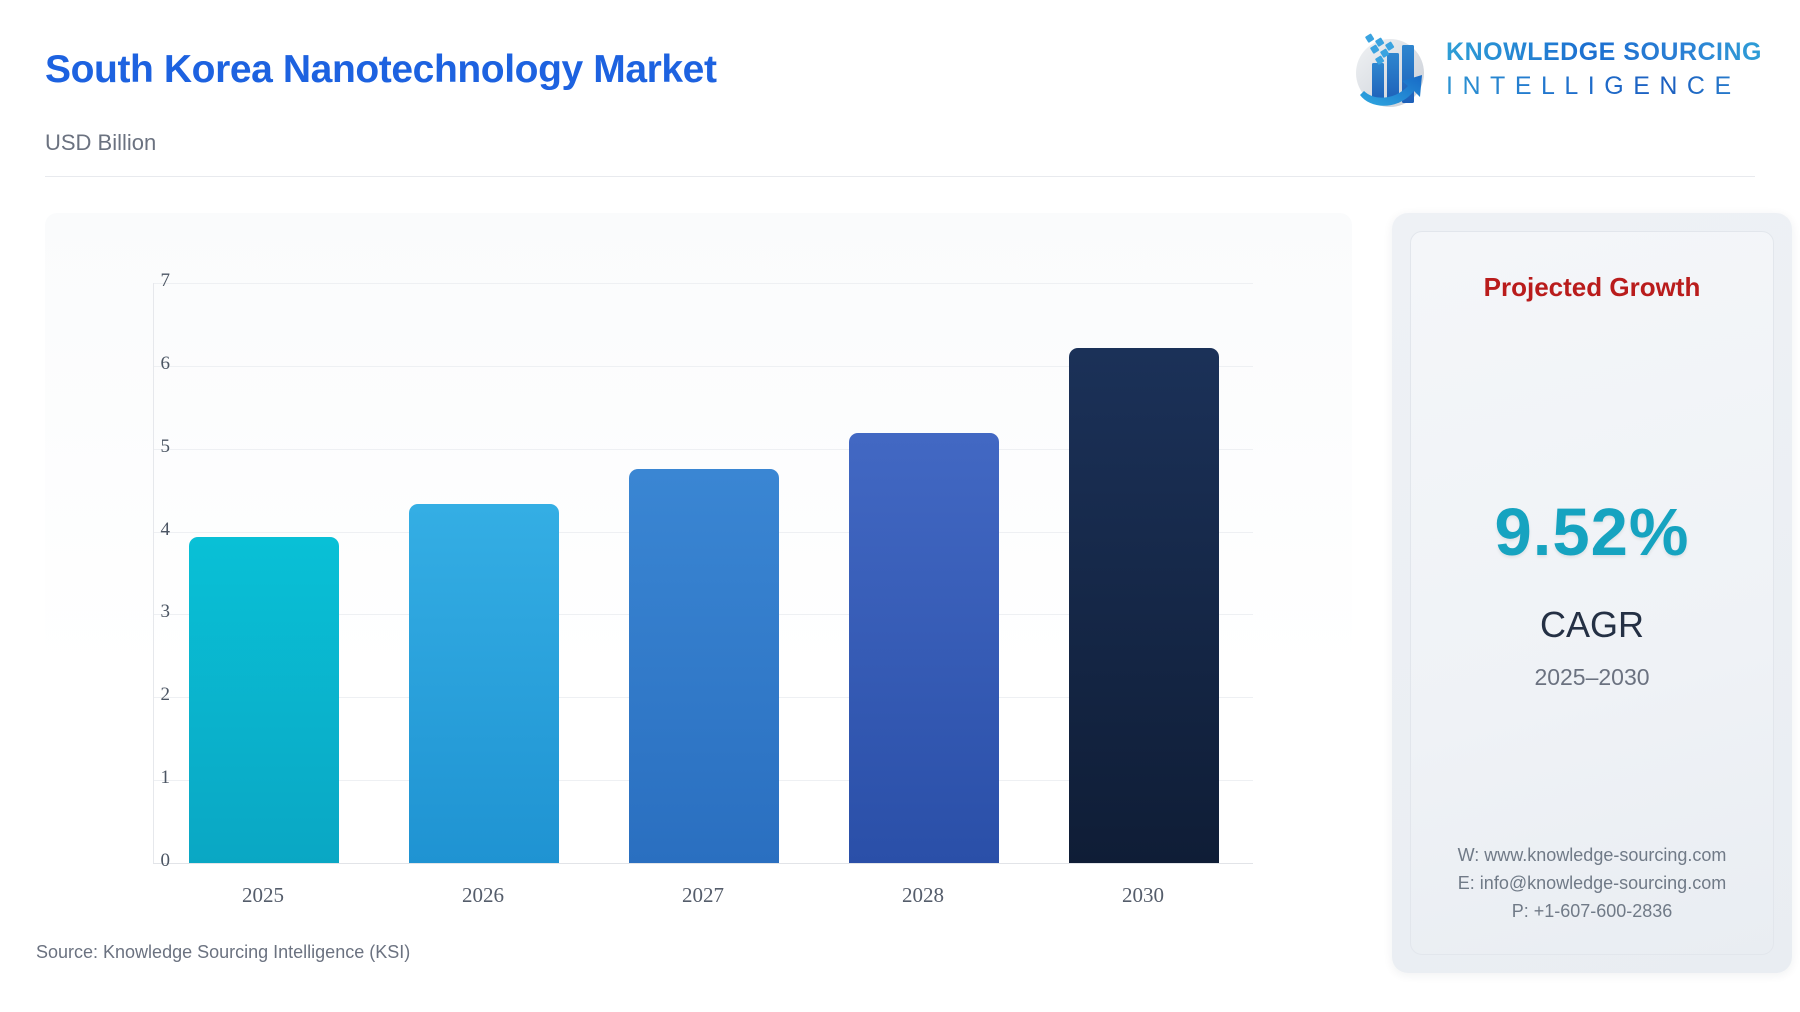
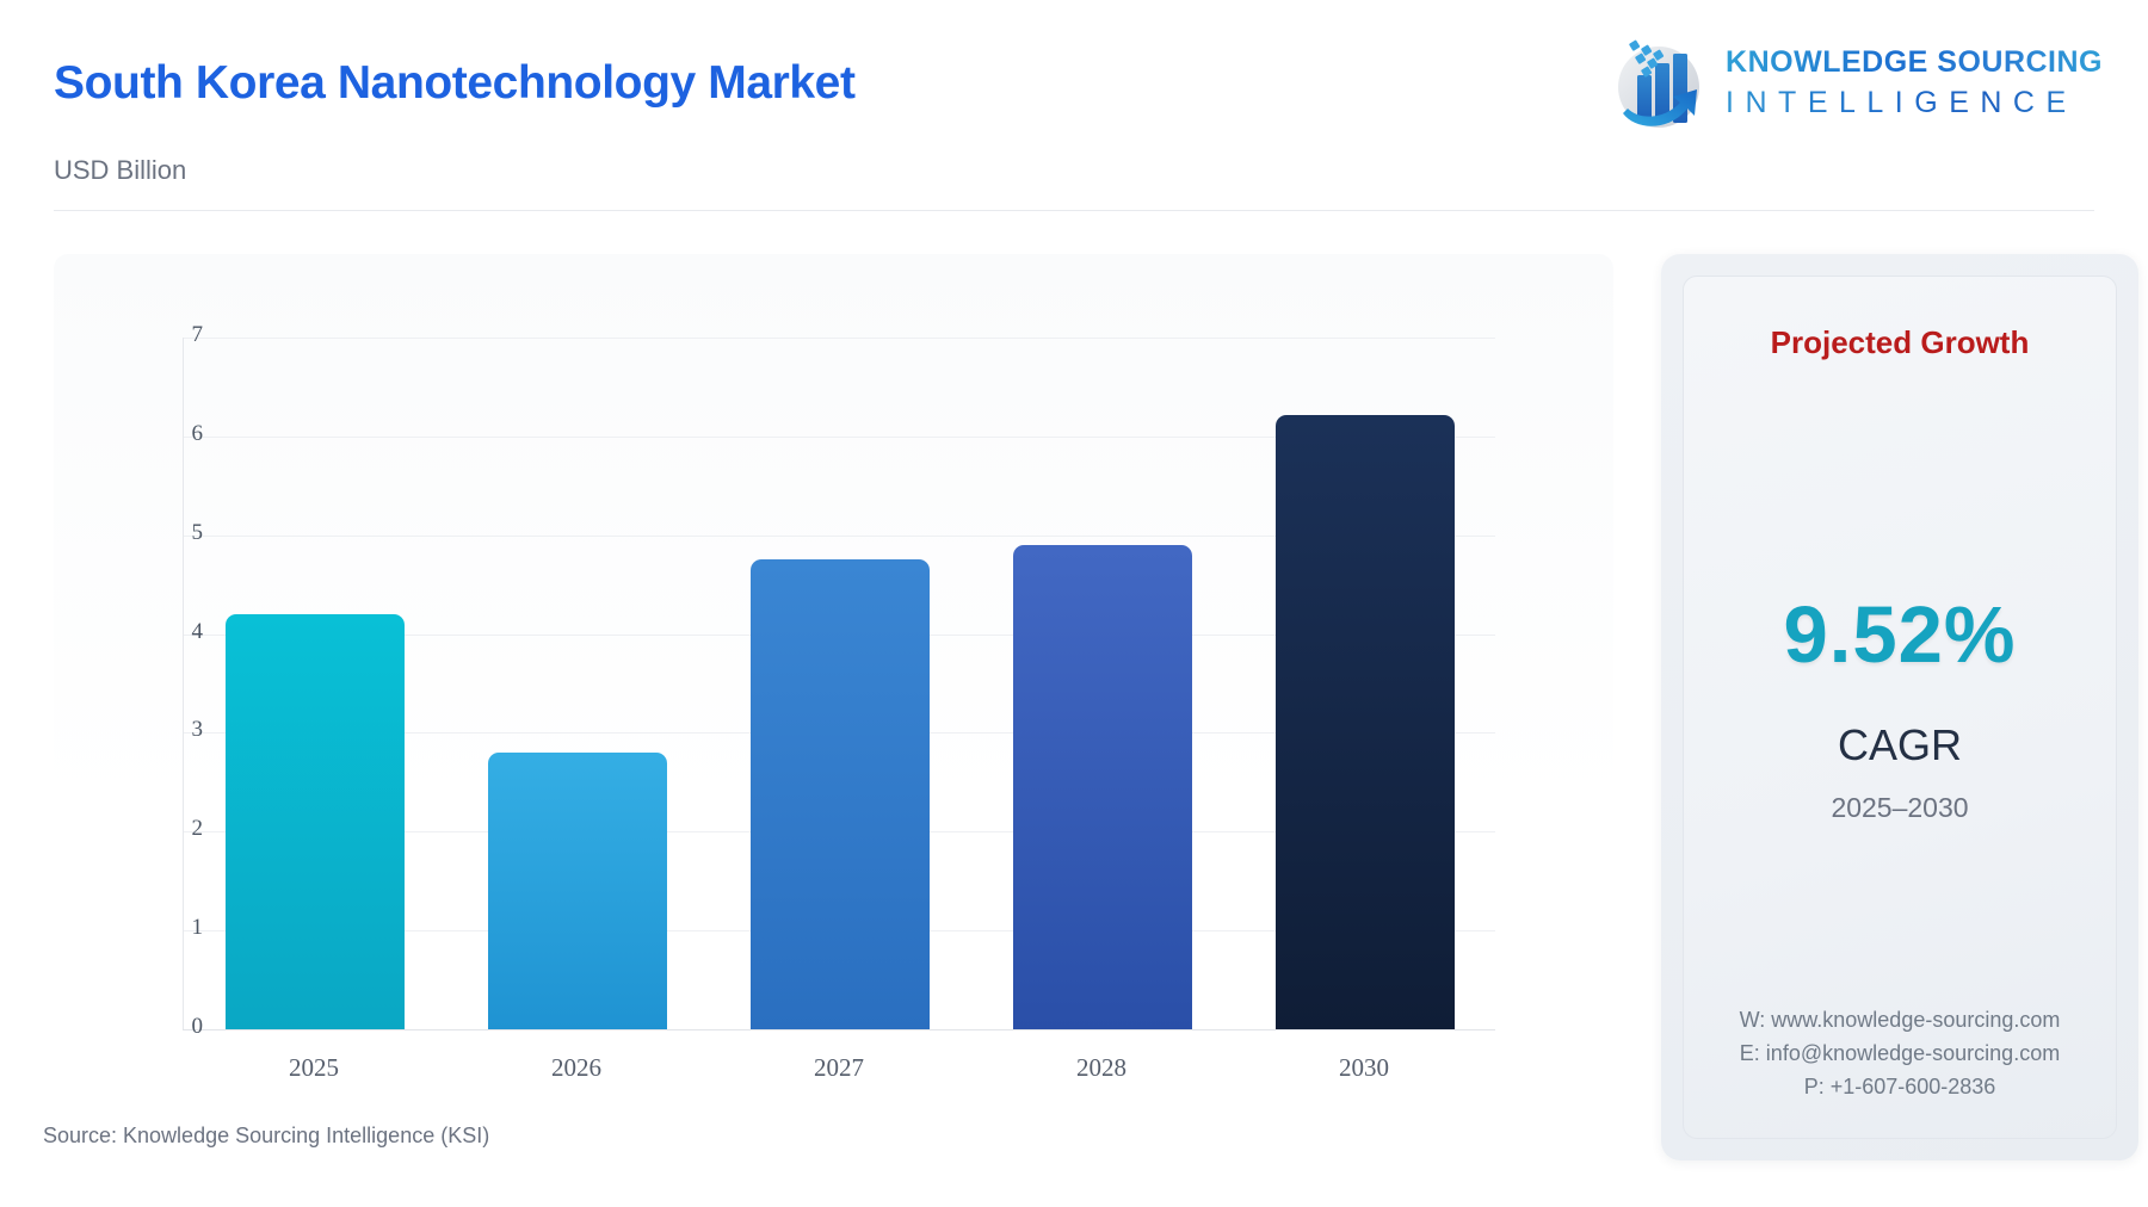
2025: 3.9 -> 4.2
2026: 4.3 -> 2.8
2028: 5.2 -> 4.9
